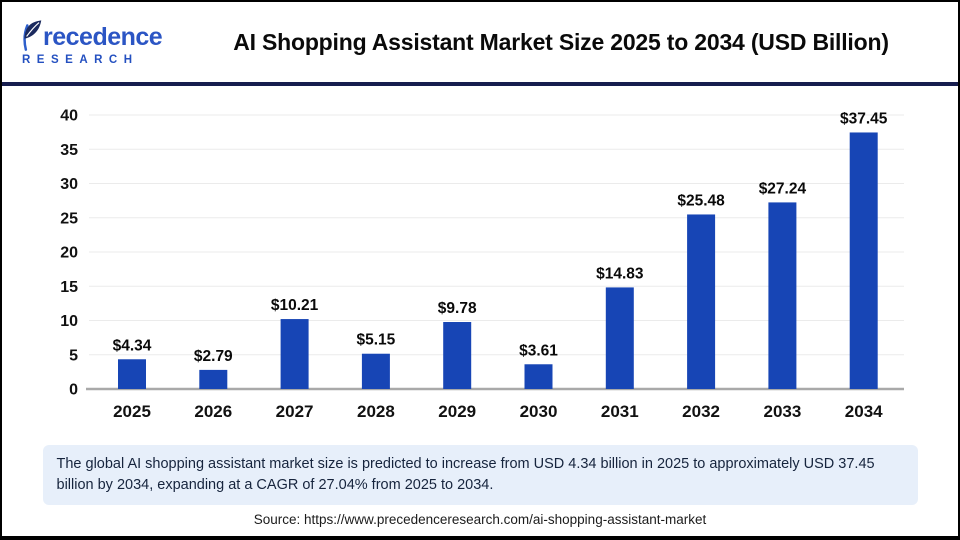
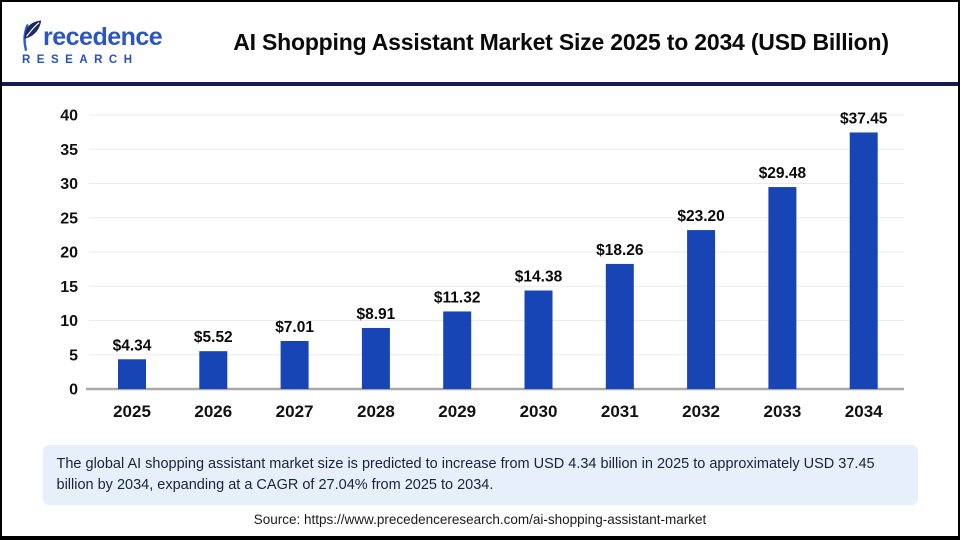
2026: $2.79 -> $5.52
2027: $10.21 -> $7.01
2028: $5.15 -> $8.91
2029: $9.78 -> $11.32
2030: $3.61 -> $14.38
2031: $14.83 -> $18.26
2032: $25.48 -> $23.20
2033: $27.24 -> $29.48
